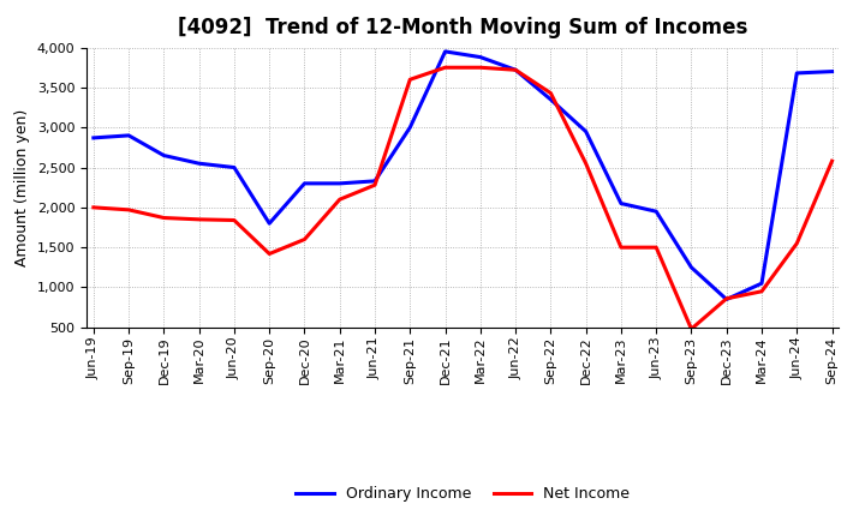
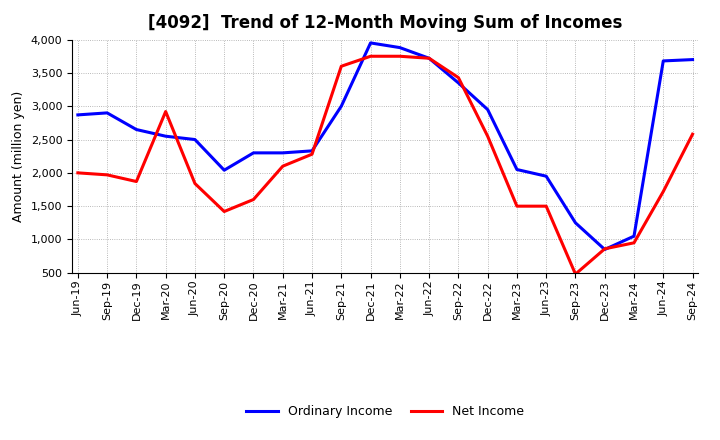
Net Income/Mar-20: 1,850 -> 2,920
Ordinary Income/Sep-20: 1,800 -> 2,040
Net Income/Jun-24: 1,550 -> 1,720
